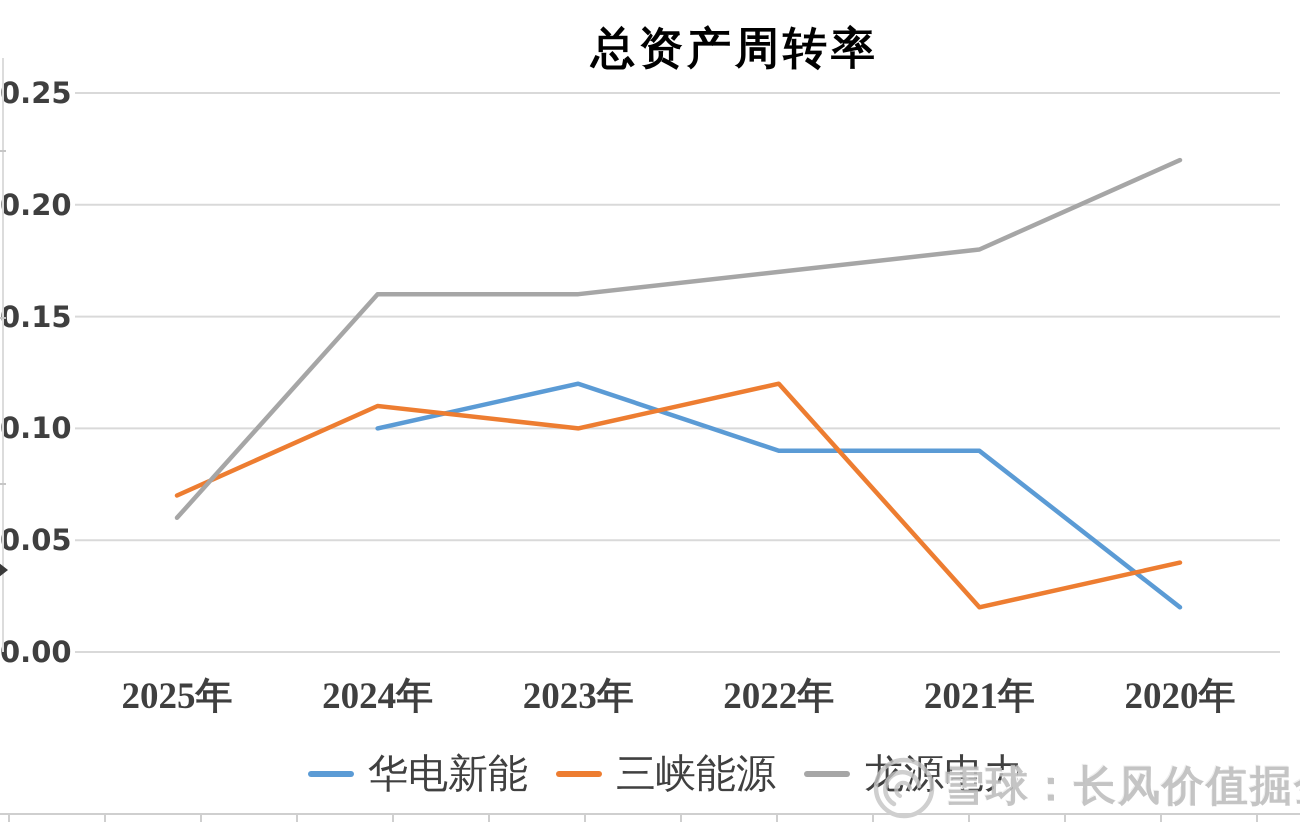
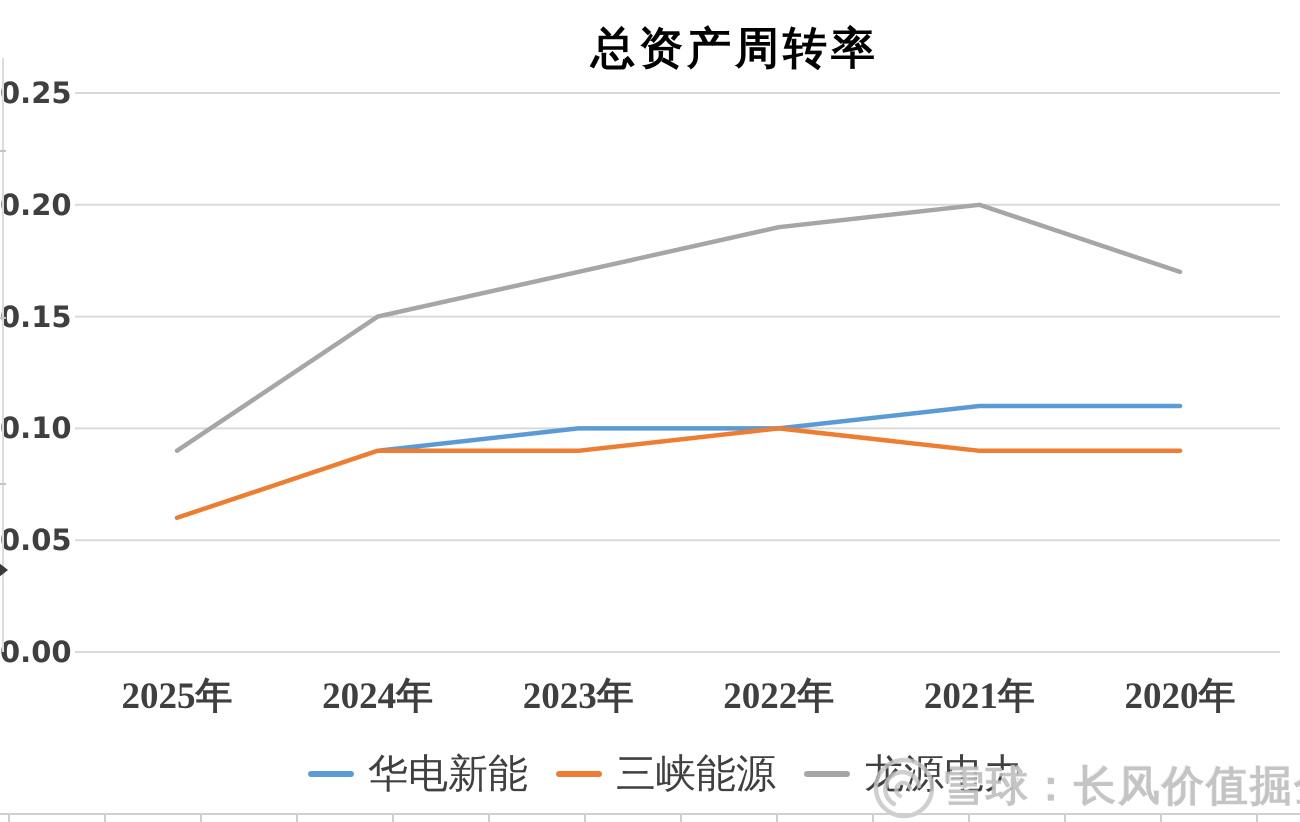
三峡能源/2025年: 0.07 -> 0.06
龙源电力/2025年: 0.06 -> 0.09
华电新能/2024年: 0.10 -> 0.09
三峡能源/2024年: 0.11 -> 0.09
龙源电力/2024年: 0.16 -> 0.15
华电新能/2023年: 0.12 -> 0.10
三峡能源/2023年: 0.10 -> 0.09
龙源电力/2023年: 0.16 -> 0.17
华电新能/2022年: 0.09 -> 0.10
三峡能源/2022年: 0.12 -> 0.10
龙源电力/2022年: 0.17 -> 0.19
华电新能/2021年: 0.09 -> 0.11
三峡能源/2021年: 0.02 -> 0.09
龙源电力/2021年: 0.18 -> 0.20
华电新能/2020年: 0.02 -> 0.11
三峡能源/2020年: 0.04 -> 0.09
龙源电力/2020年: 0.22 -> 0.17
